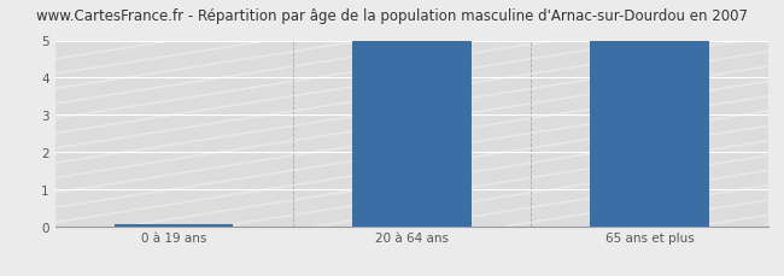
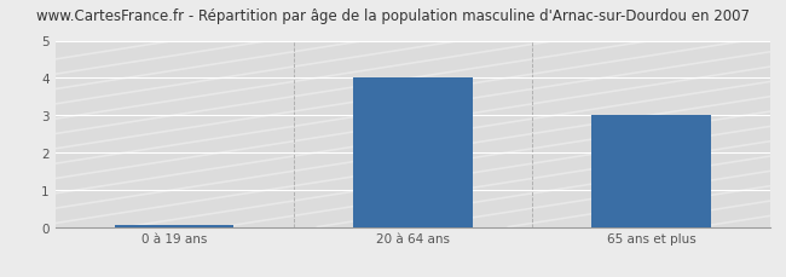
20 à 64 ans: 5.00 -> 4.00
65 ans et plus: 5.00 -> 3.00
